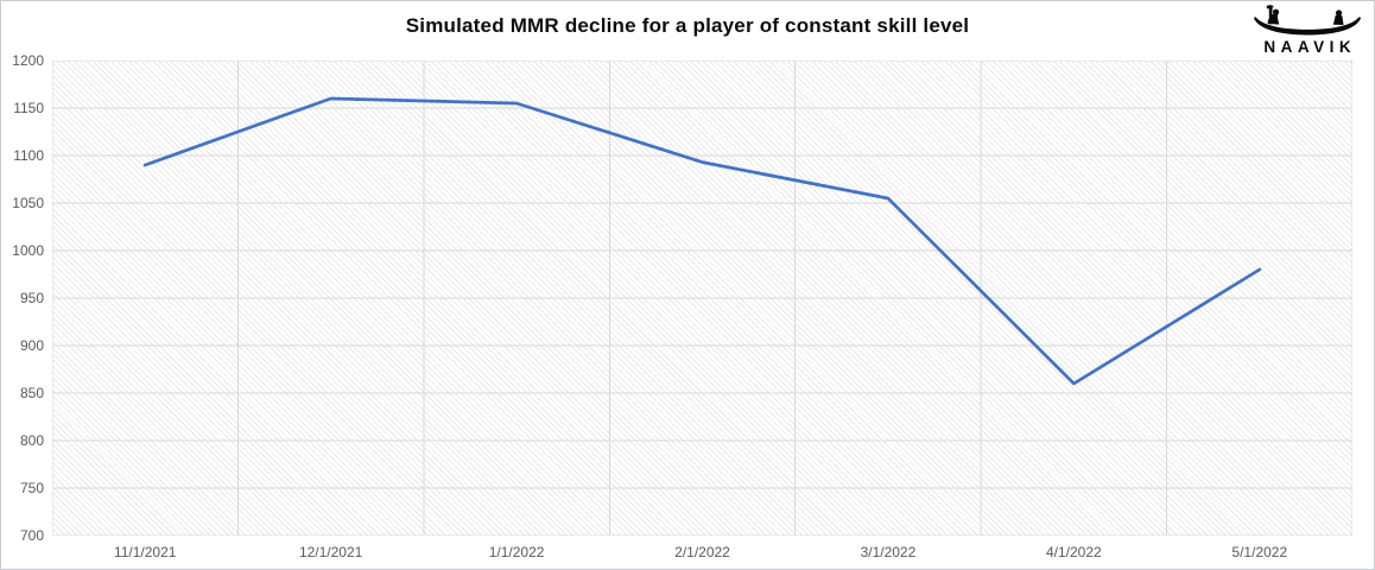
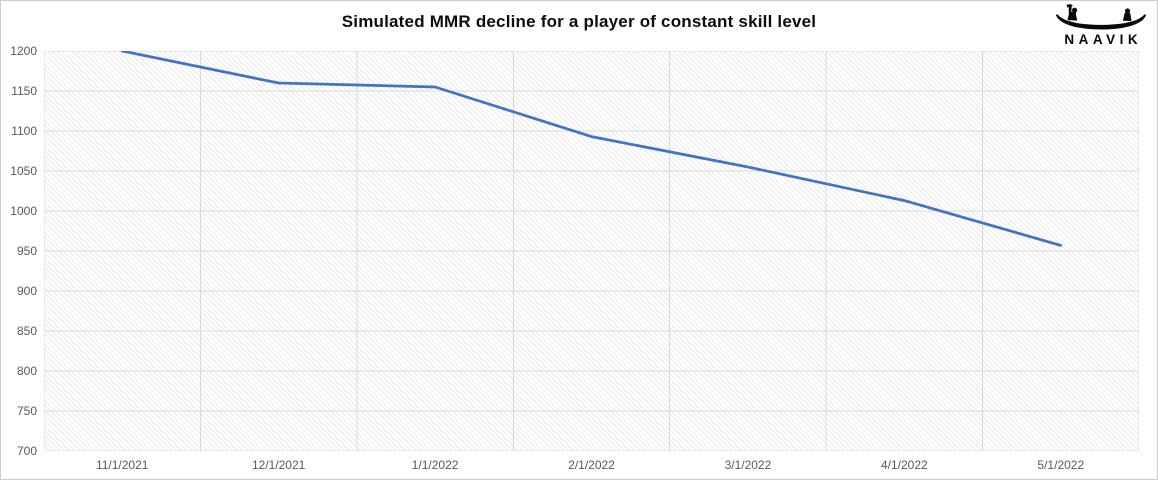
11/1/2021: 1090 -> 1200
4/1/2022: 860 -> 1010
5/1/2022: 980 -> 960
